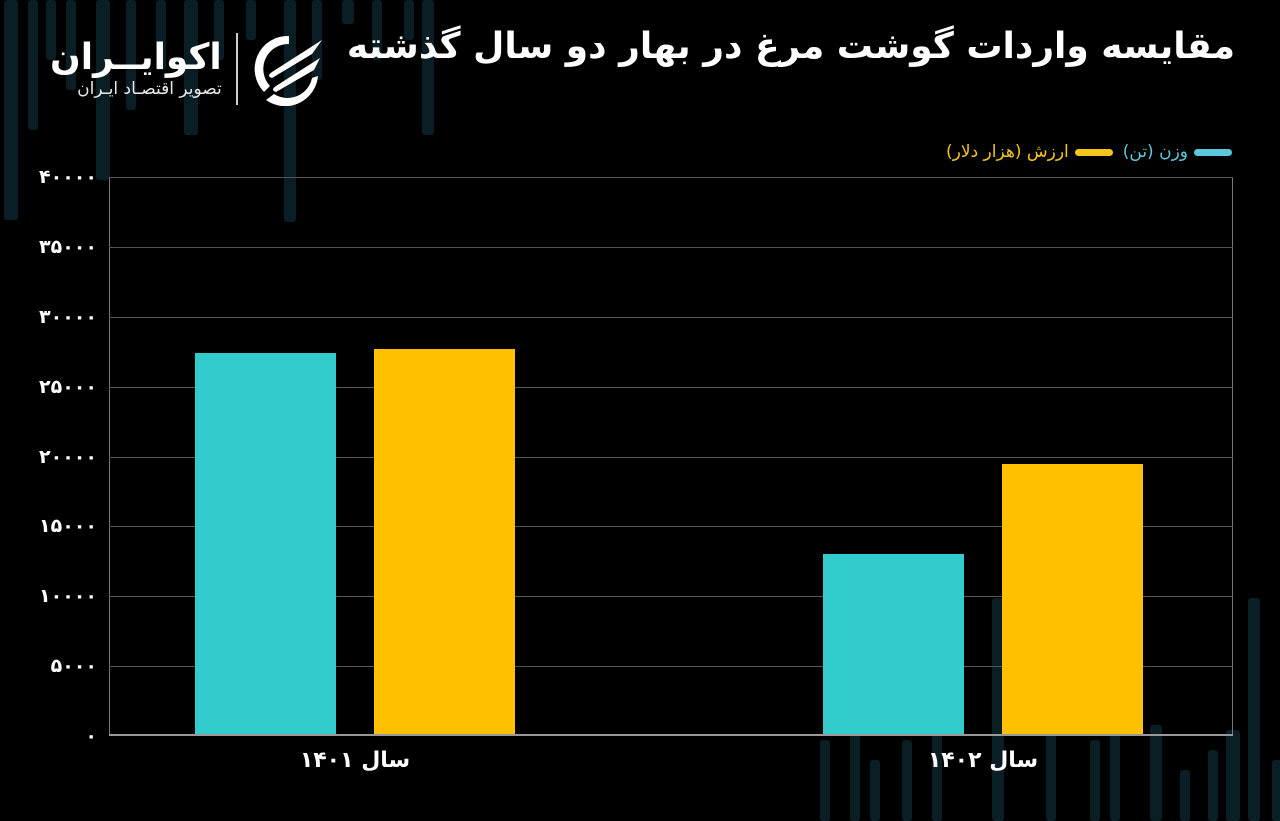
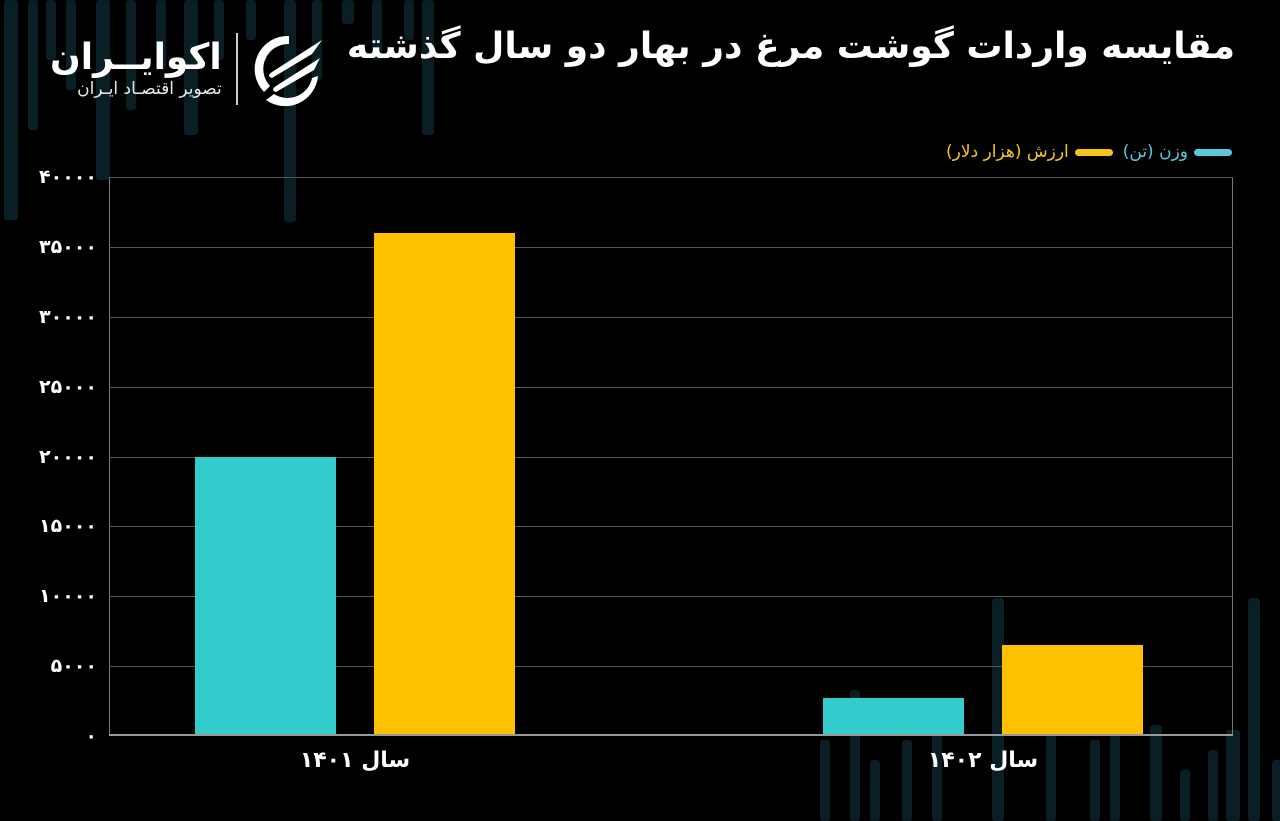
وزن (تن)/سال ۱۴۰۱: 27400 -> 20000
ارزش (هزار دلار)/سال ۱۴۰۱: 27700 -> 36000
وزن (تن)/سال ۱۴۰۲: 13000 -> 2700
ارزش (هزار دلار)/سال ۱۴۰۲: 19500 -> 6500
